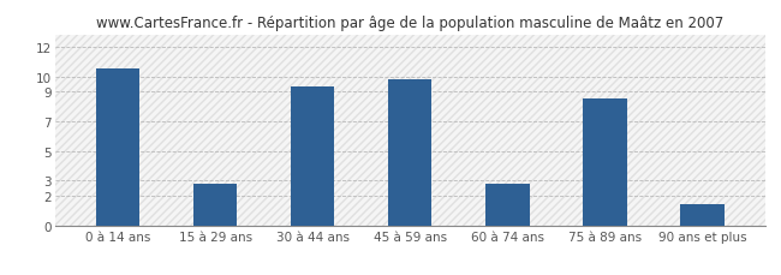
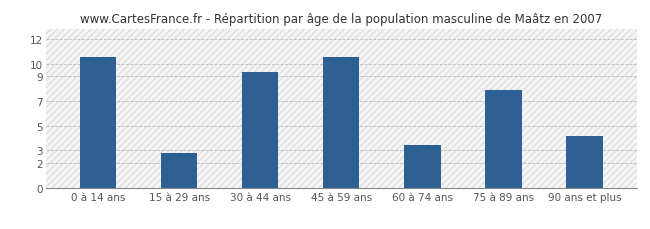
45 à 59 ans: 9.8 -> 10.5
60 à 74 ans: 2.8 -> 3.4
75 à 89 ans: 8.5 -> 7.9
90 ans et plus: 1.4 -> 4.2
